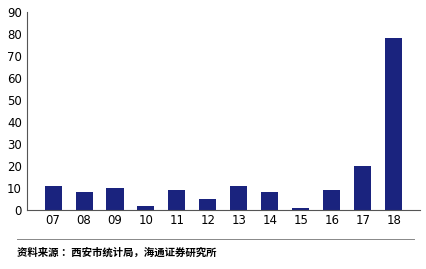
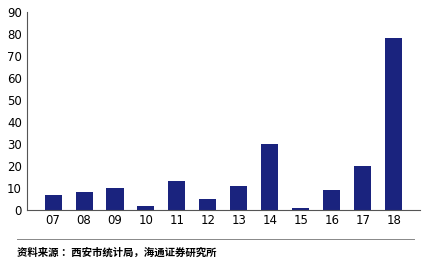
07: 11 -> 7
11: 9 -> 13
14: 8 -> 30
